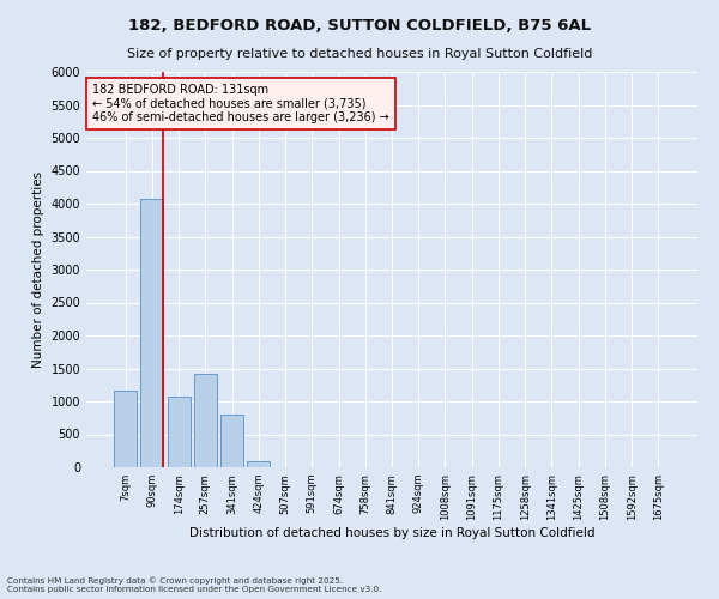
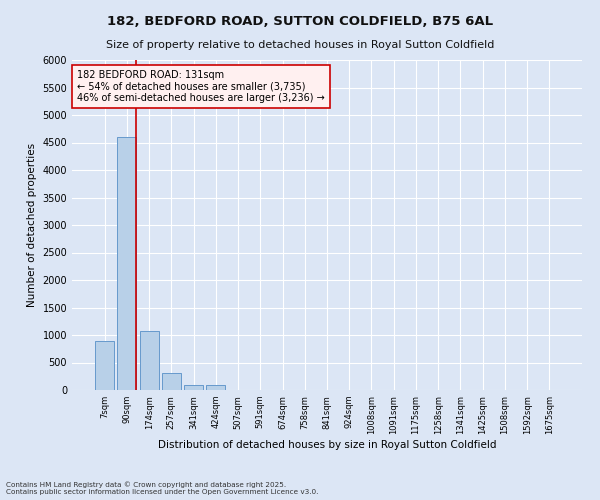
7sqm: 1160 -> 900
90sqm: 4080 -> 4600
257sqm: 1420 -> 310
341sqm: 800 -> 90
